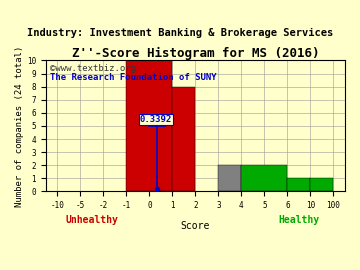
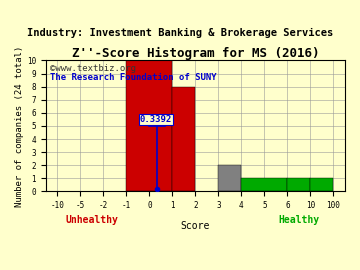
5: 2 -> 1
